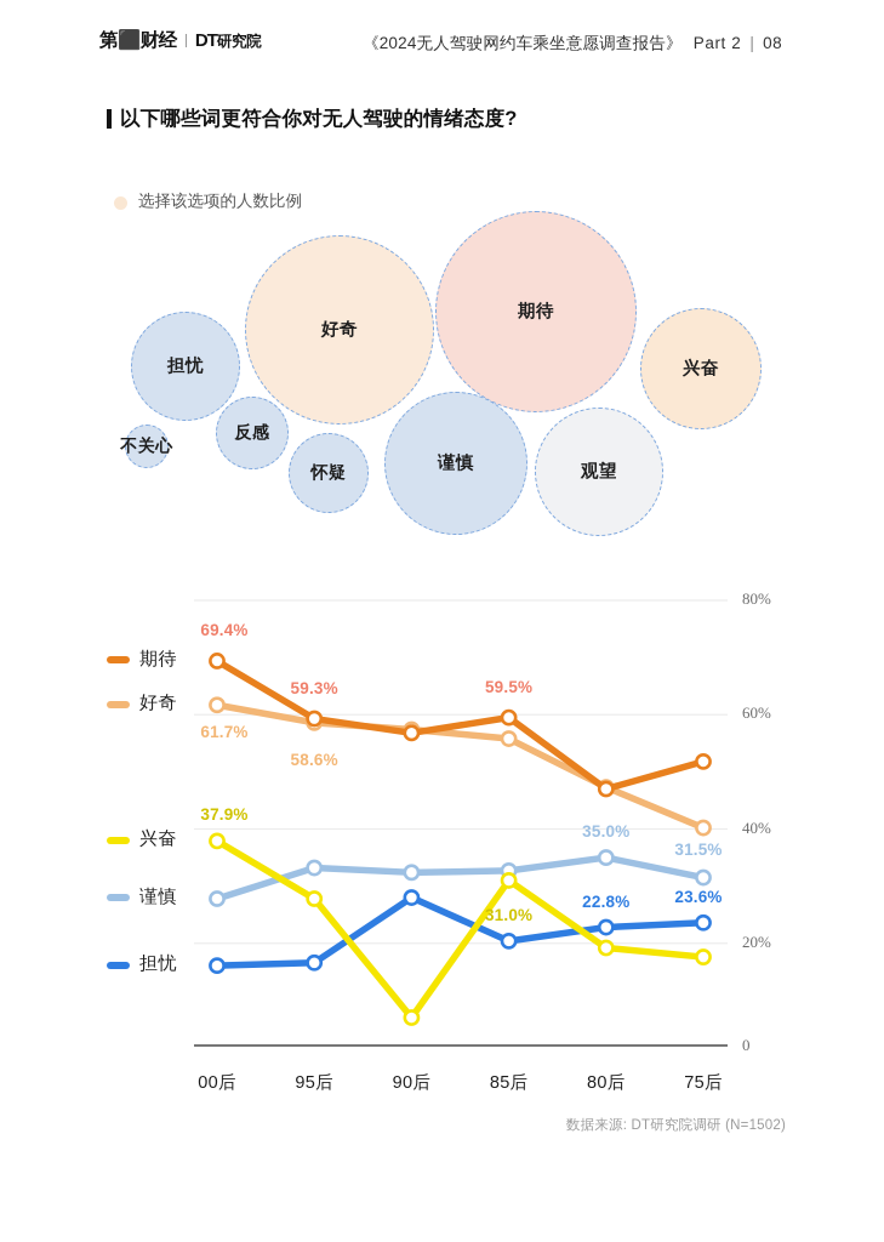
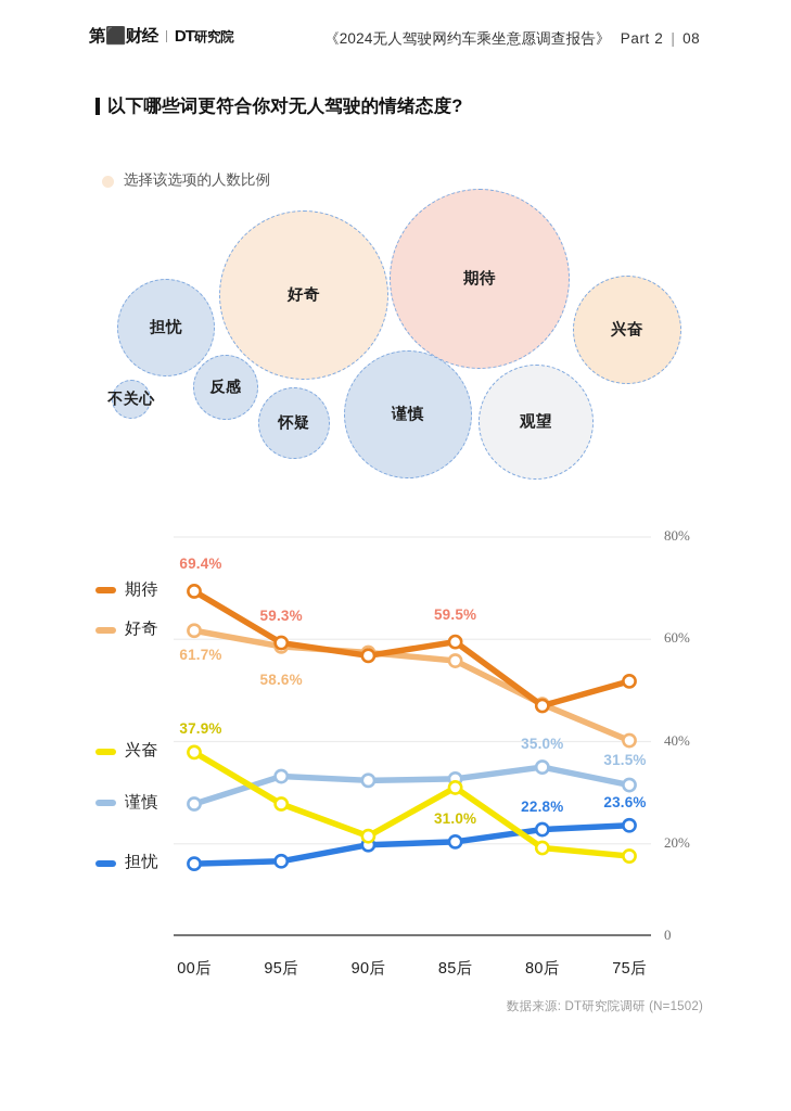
兴奋/90后: 7% -> 22%
担忧/90后: 28% -> 20%
